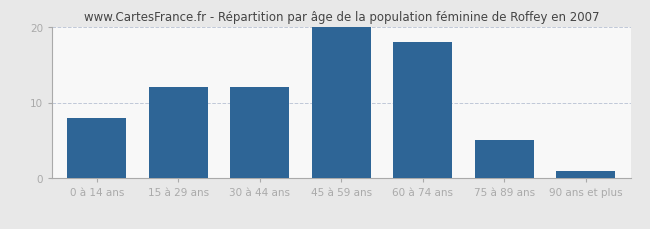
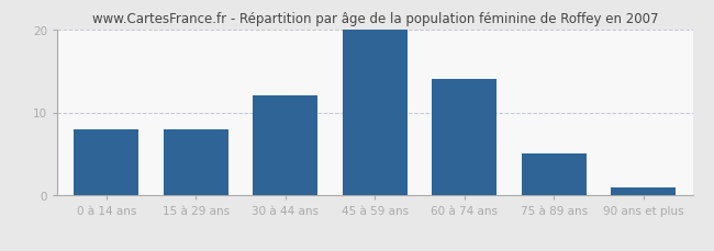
15 à 29 ans: 12 -> 8
60 à 74 ans: 18 -> 14
